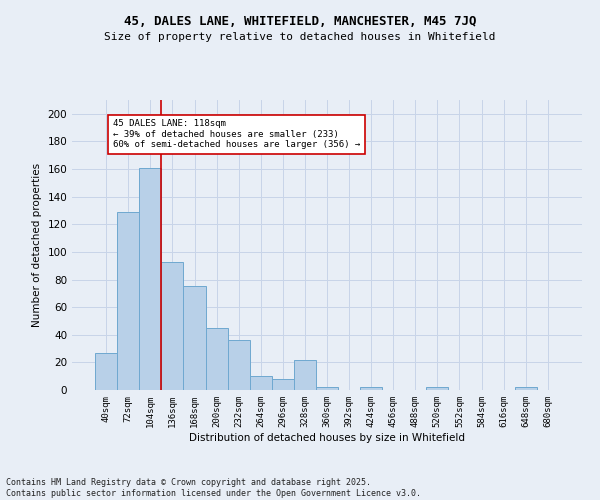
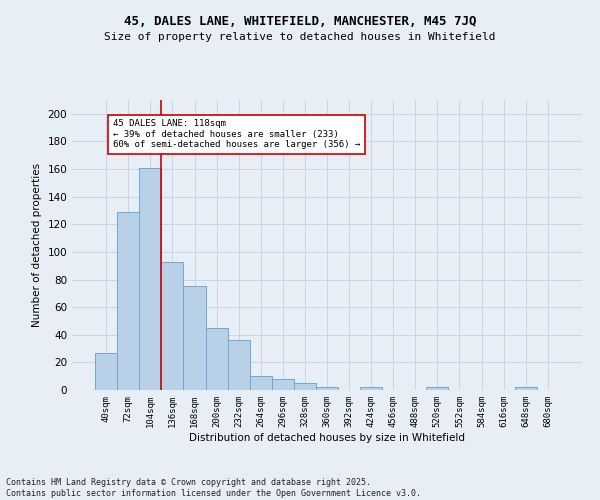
328sqm: 22 -> 5
